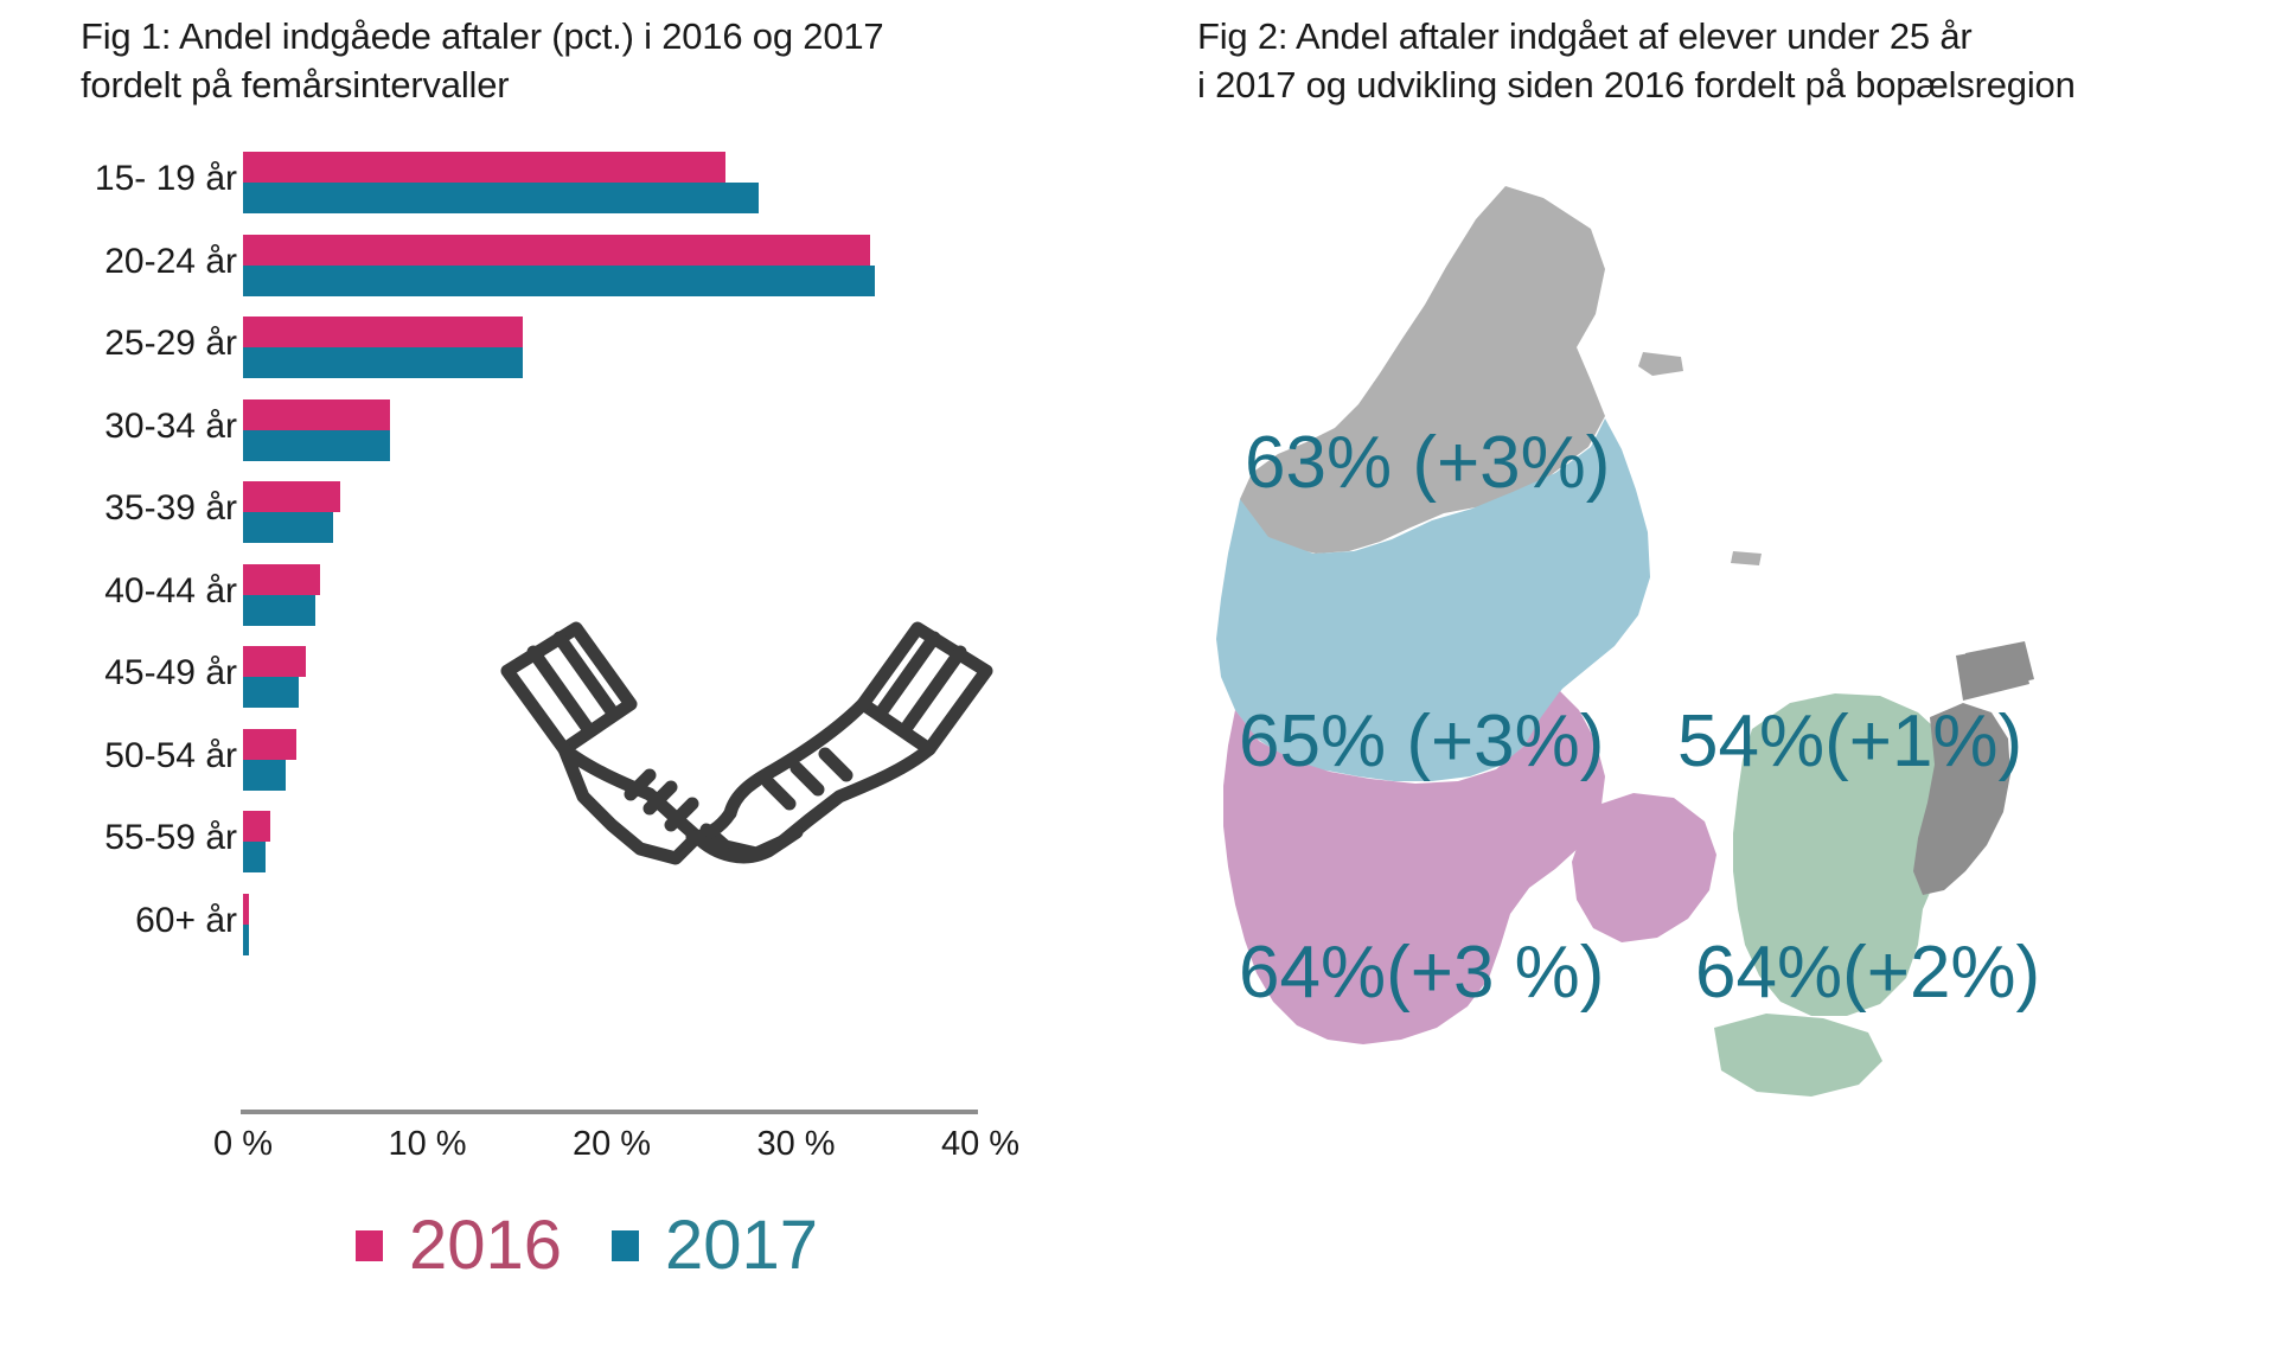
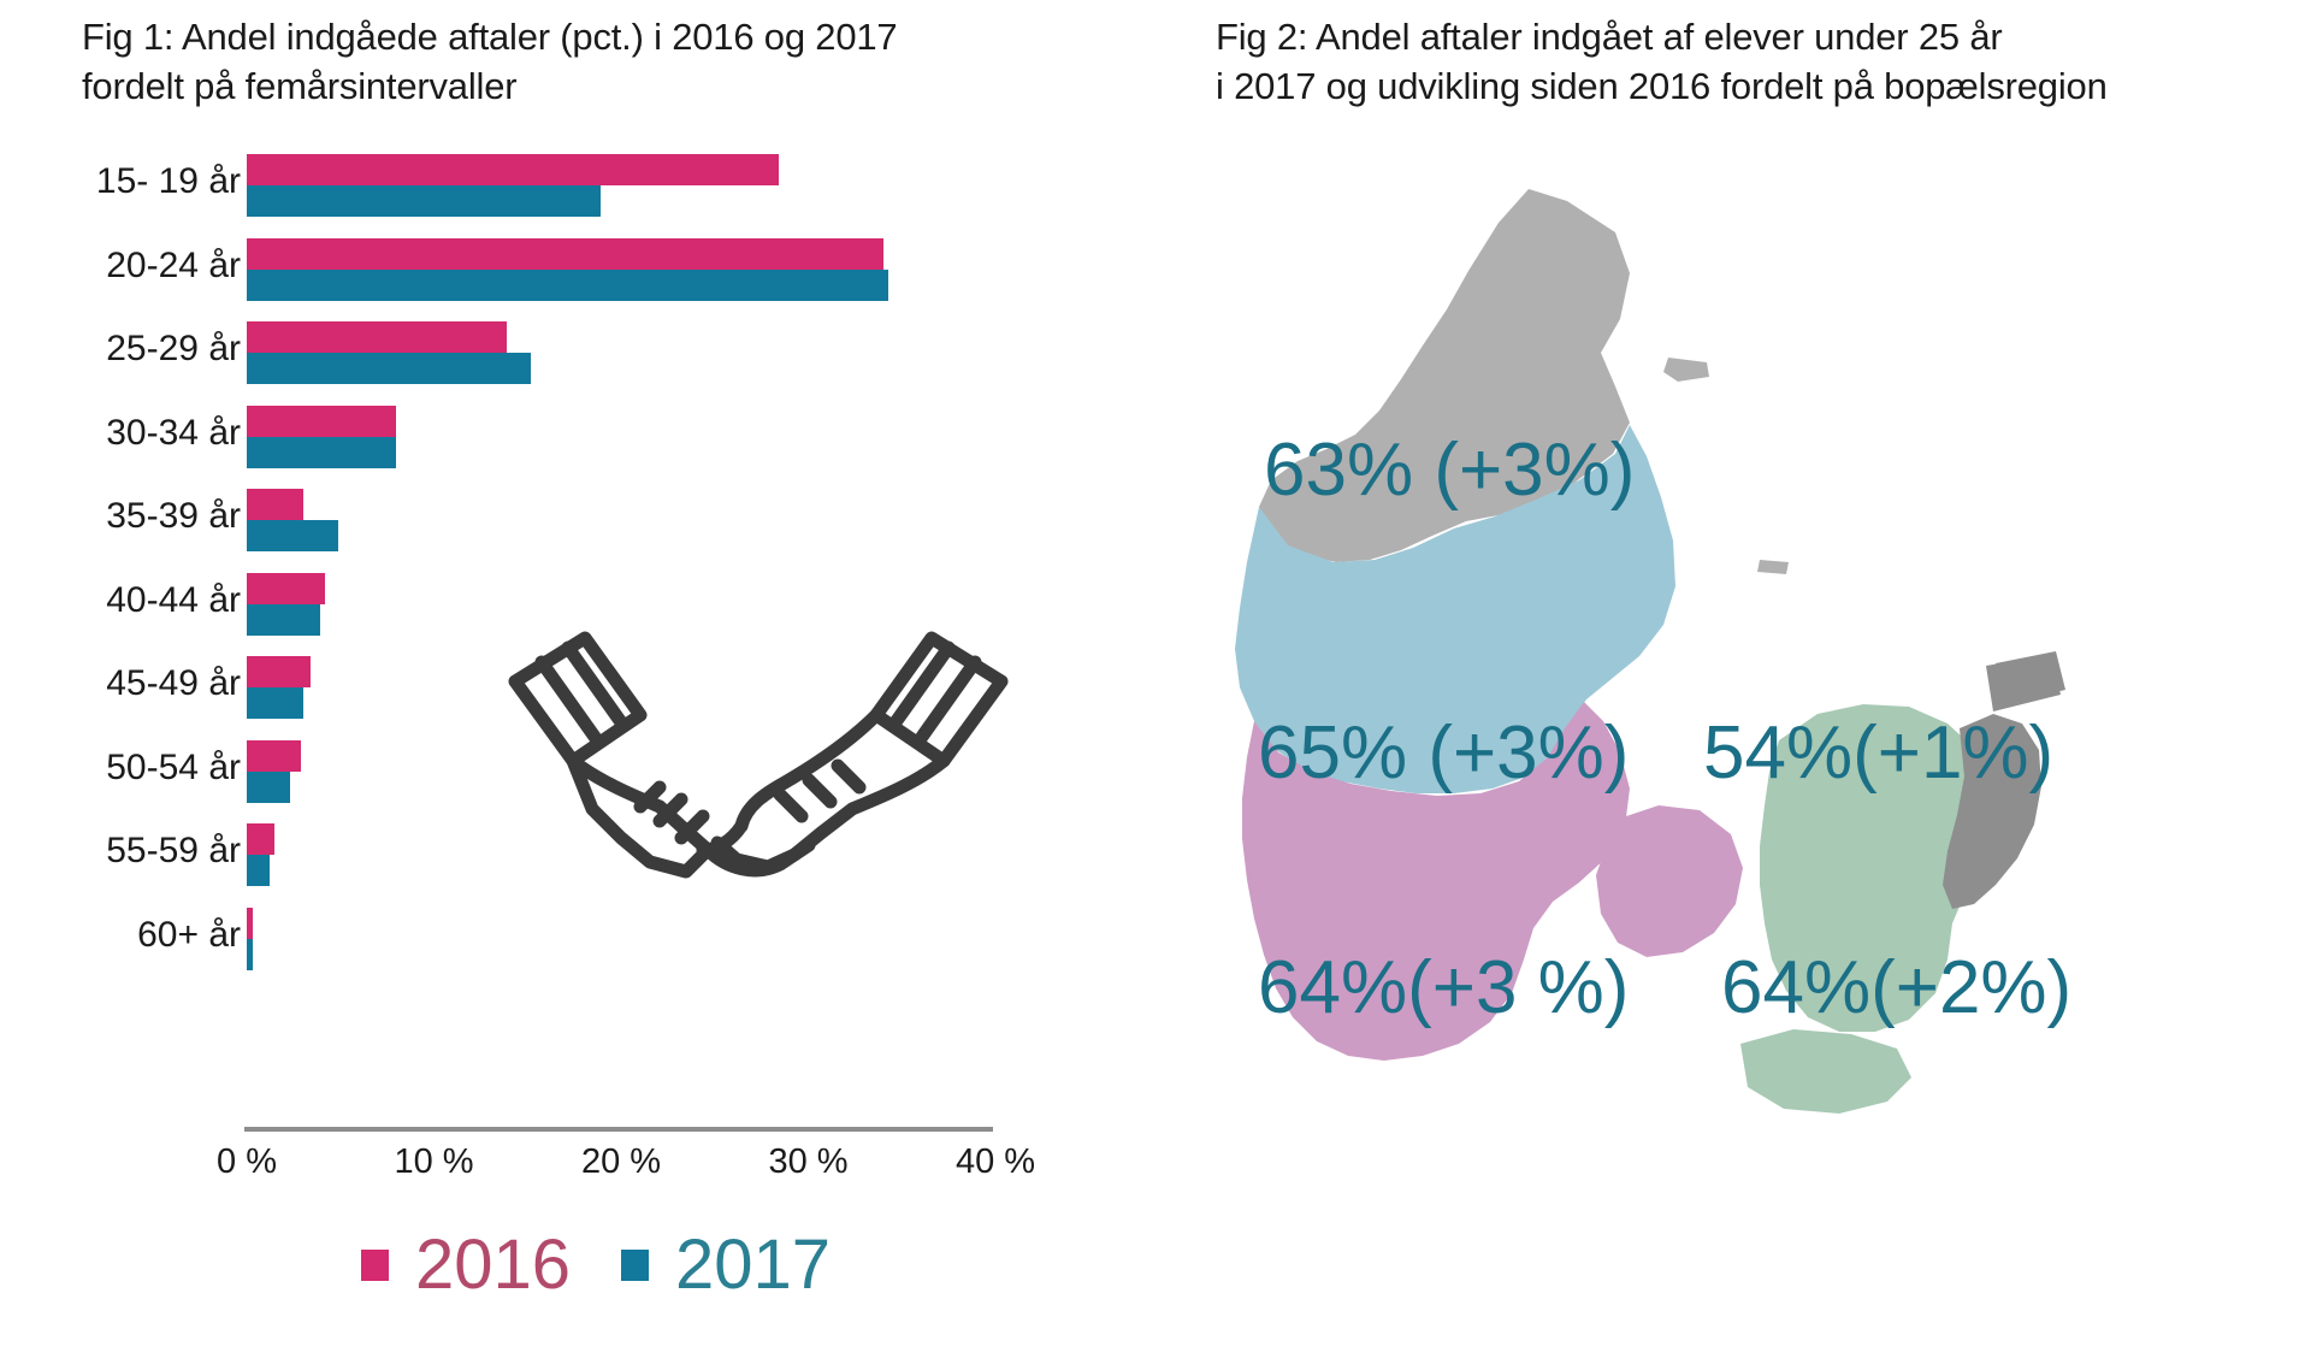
2016/15- 19 år: 26.2% -> 28.4%
2017/15- 19 år: 28.0% -> 18.9%
2016/25-29 år: 15.2% -> 13.9%
2016/35-39 år: 5.3% -> 3.0%
